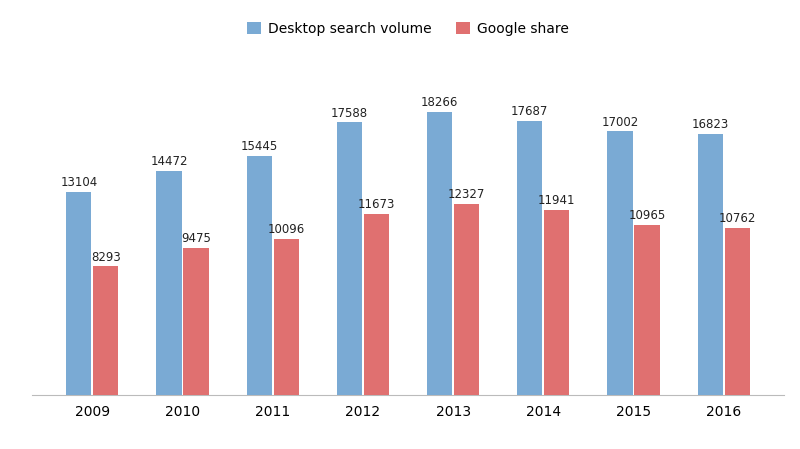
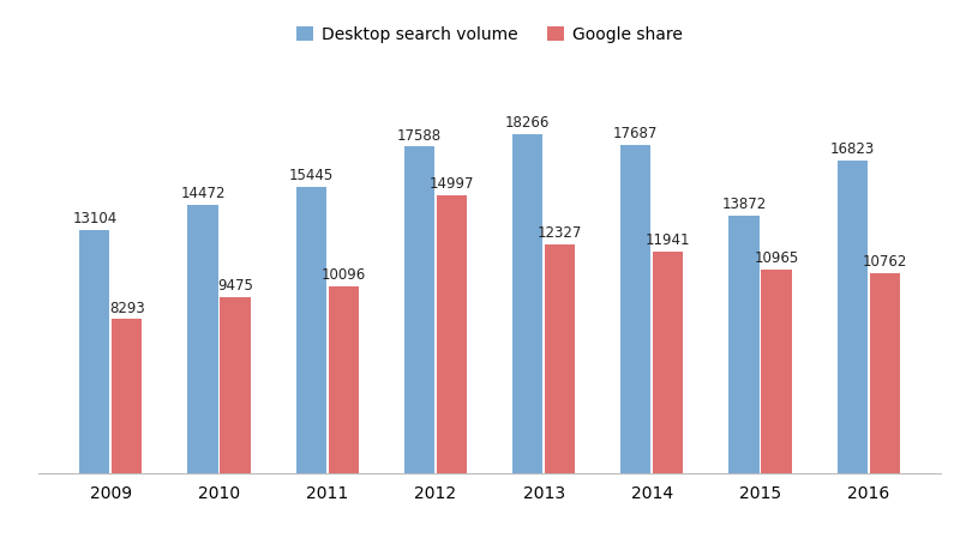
Google share/2012: 11673 -> 14997
Desktop search volume/2015: 17002 -> 13872
